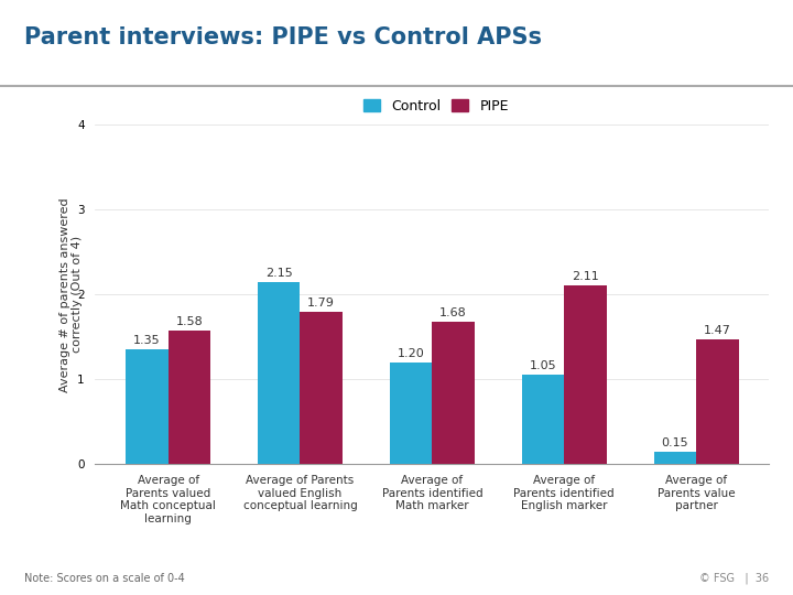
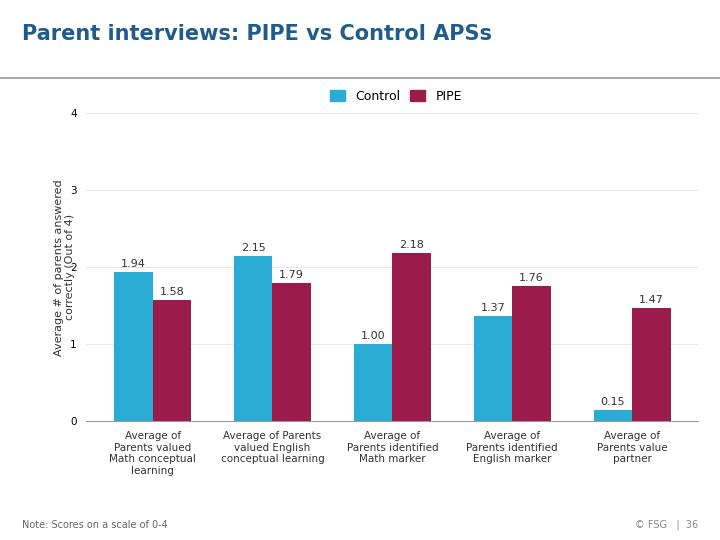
Control/Average of Parents valued Math conceptual learning: 1.35 -> 1.94
Control/Average of Parents identified Math marker: 1.20 -> 1.00
PIPE/Average of Parents identified Math marker: 1.68 -> 2.18
Control/Average of Parents identified English marker: 1.05 -> 1.37
PIPE/Average of Parents identified English marker: 2.11 -> 1.76
